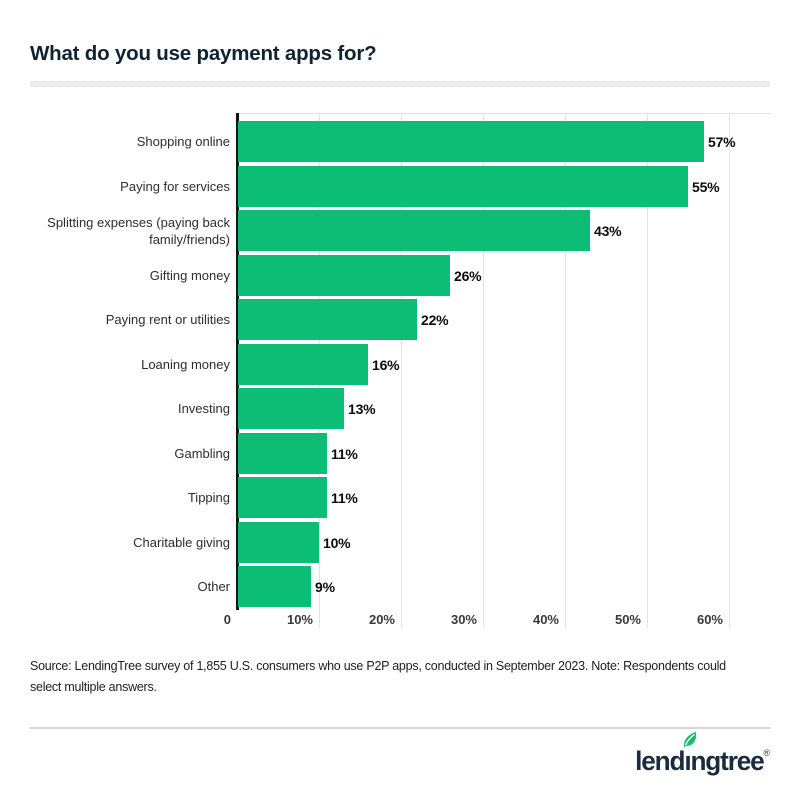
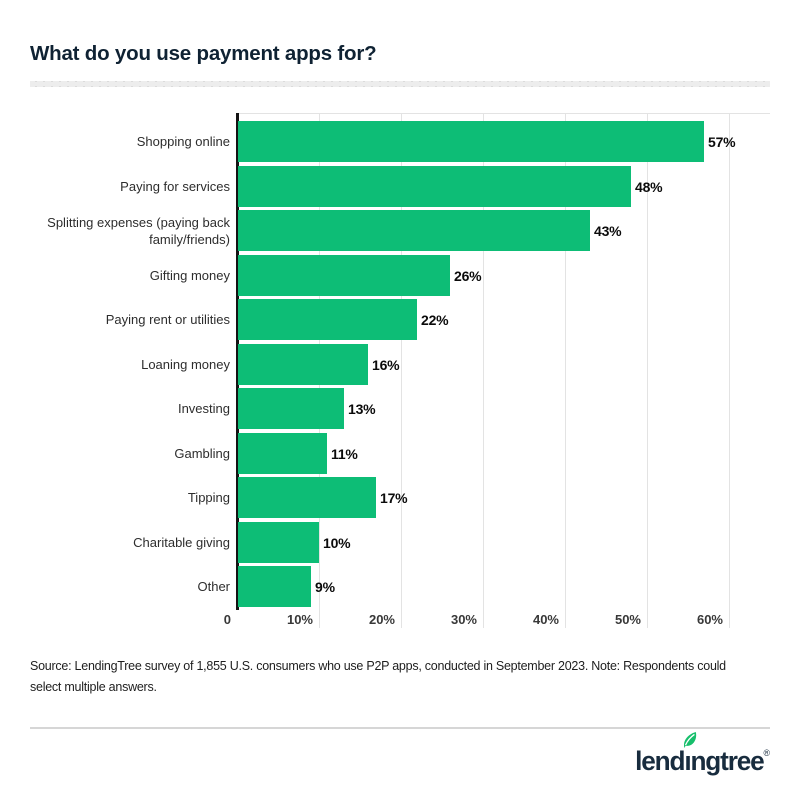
Paying for services: 55% -> 48%
Tipping: 11% -> 17%
